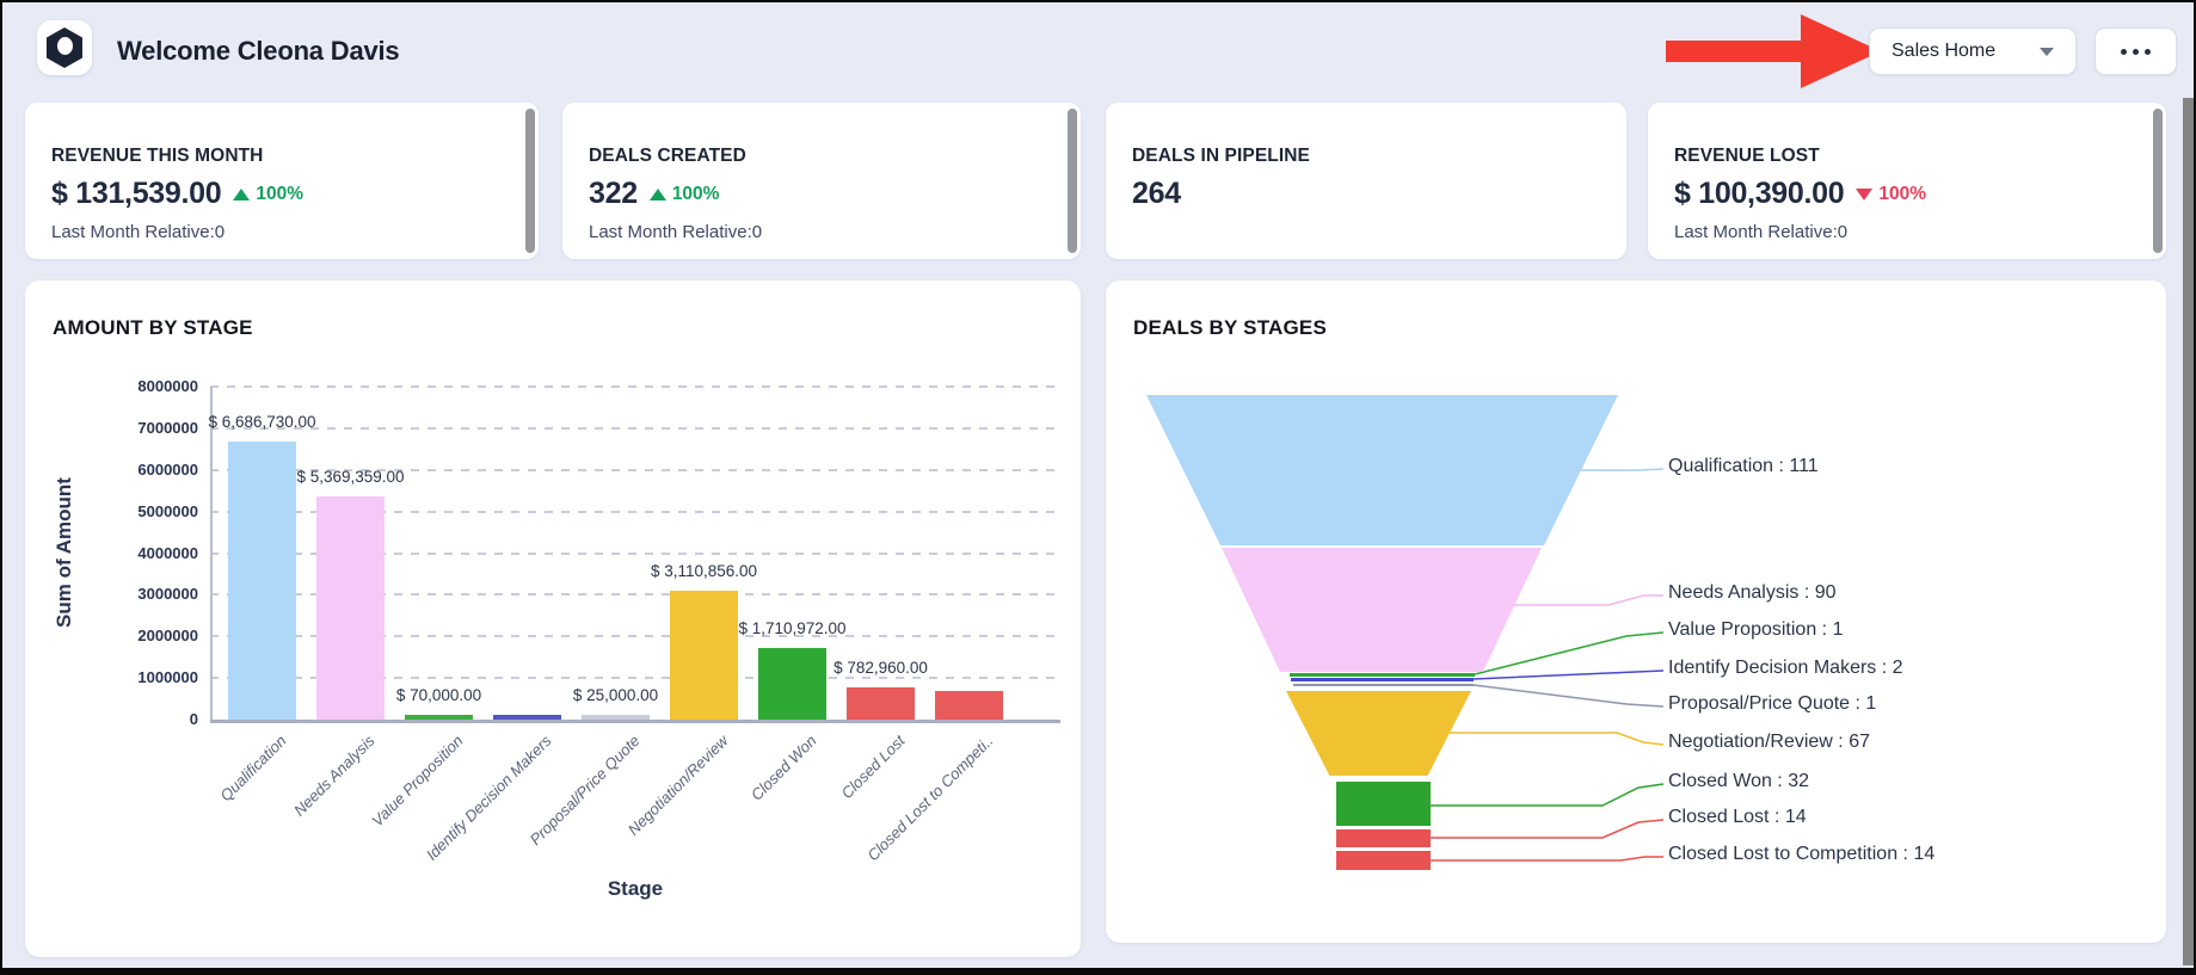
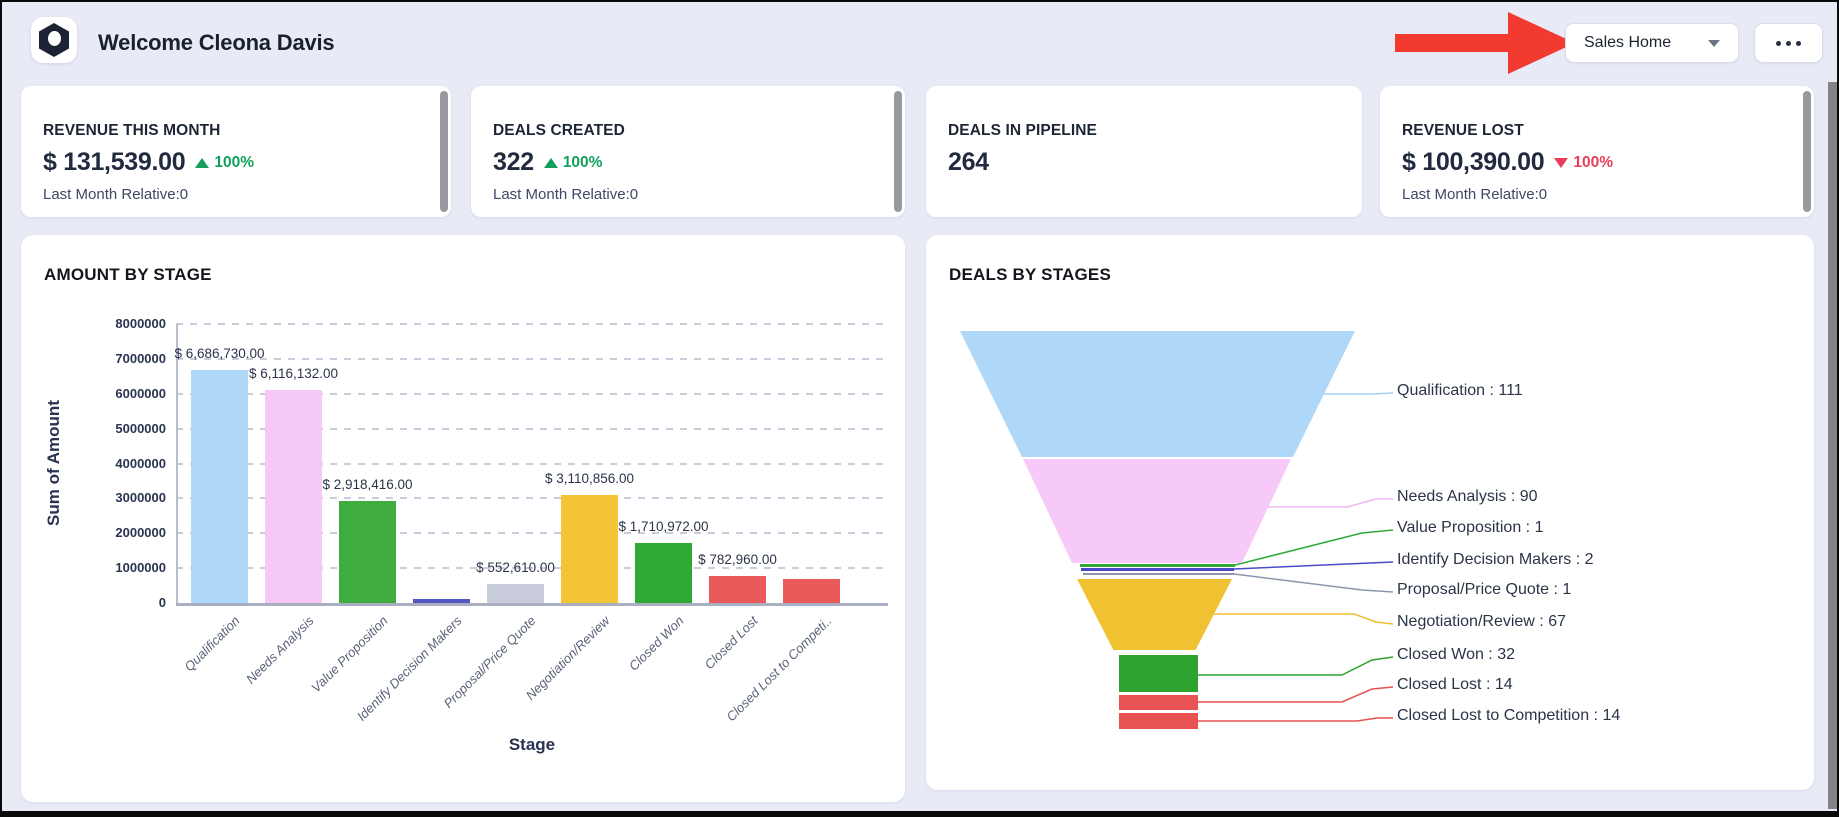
AMOUNT BY STAGE/Needs Analysis: 5,369,359.00 -> 6,116,132.00
AMOUNT BY STAGE/Value Proposition: 70,000.00 -> 2,918,416.00
AMOUNT BY STAGE/Proposal/Price Quote: 25,000.00 -> 552,610.00
